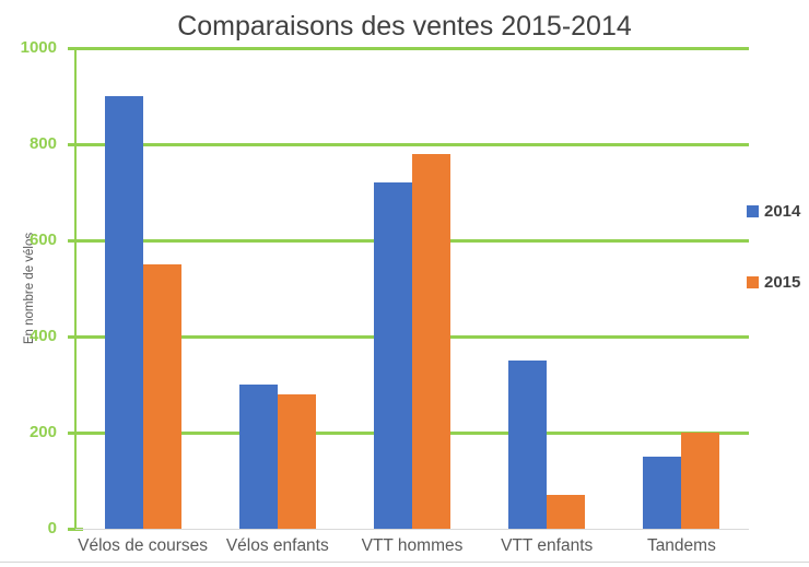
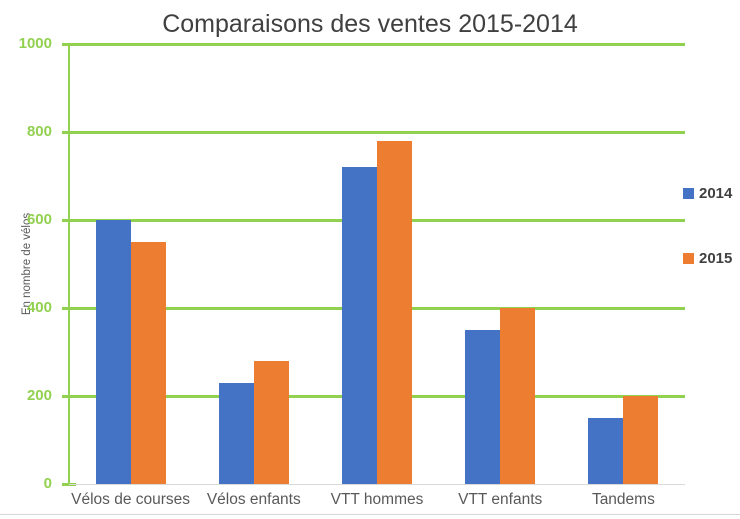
2014/Vélos de courses: 900 -> 600
2014/Vélos enfants: 300 -> 230
2015/VTT enfants: 70 -> 400
